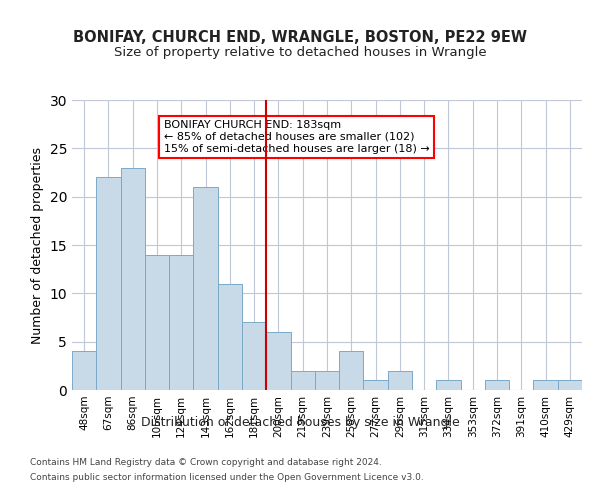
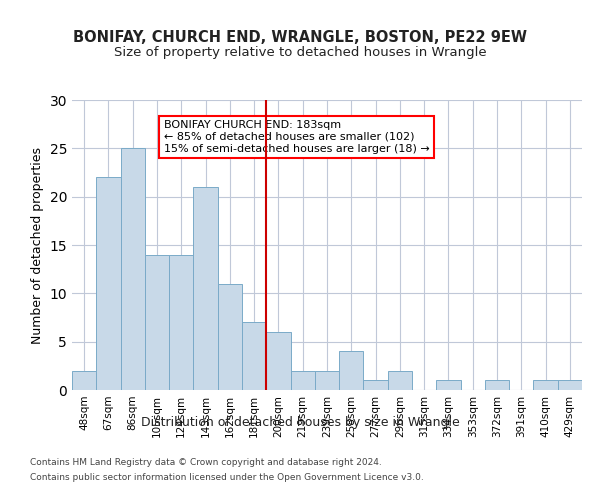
48sqm: 4 -> 2
86sqm: 23 -> 25
